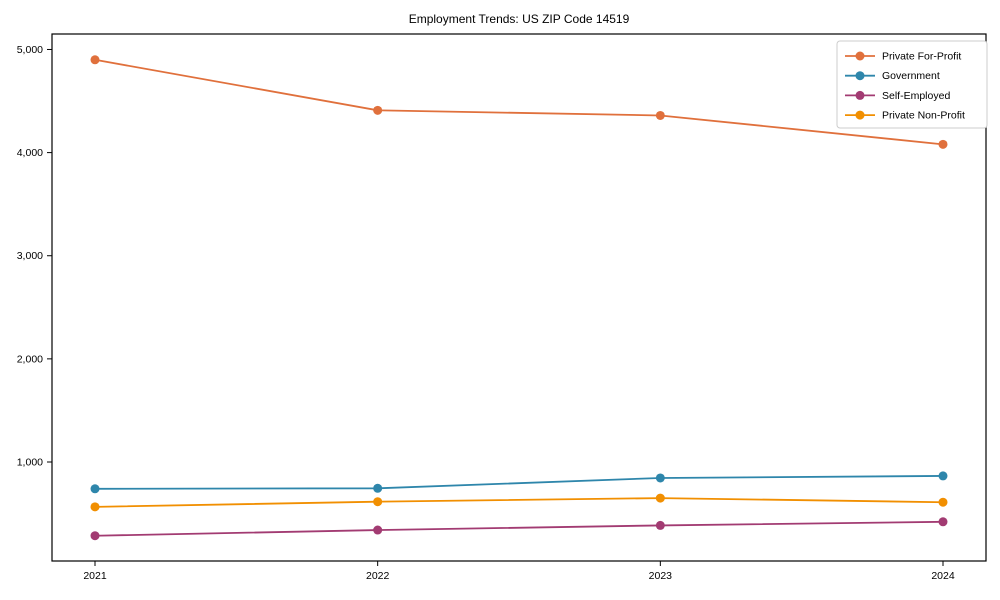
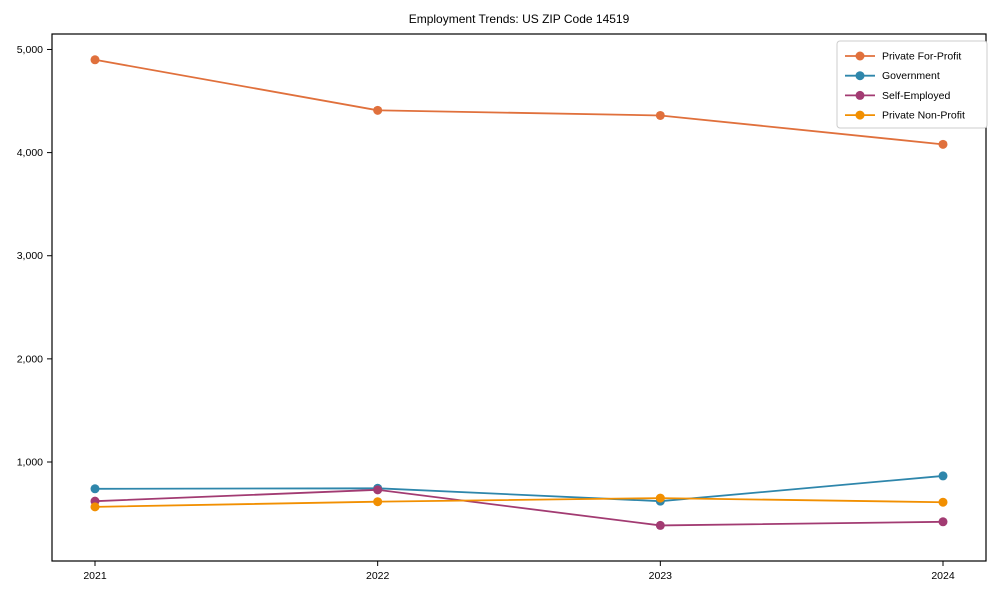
Self-Employed/2021: 280 -> 620
Self-Employed/2022: 340 -> 730
Government/2023: 840 -> 620
